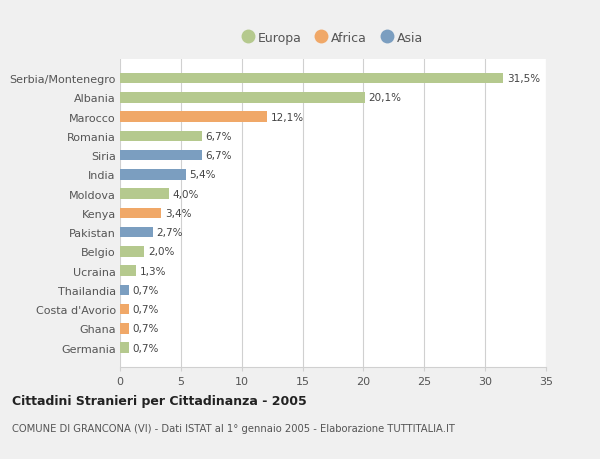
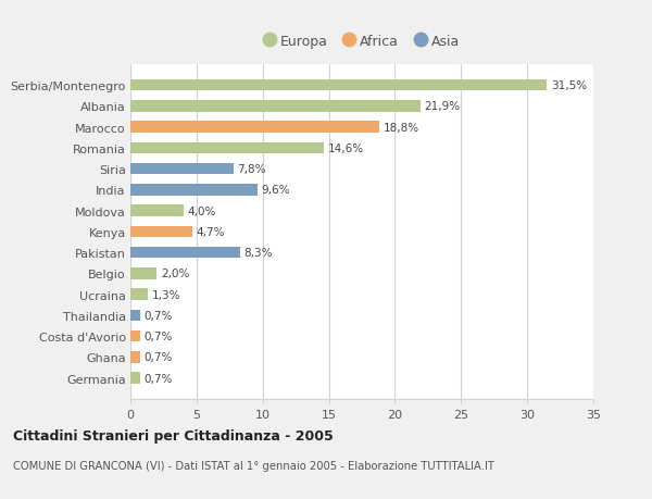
Albania: 20,1% -> 21,9%
Marocco: 12,1% -> 18,8%
Romania: 6,7% -> 14,6%
Siria: 6,7% -> 7,8%
India: 5,4% -> 9,6%
Kenya: 3,4% -> 4,7%
Pakistan: 2,7% -> 8,3%
